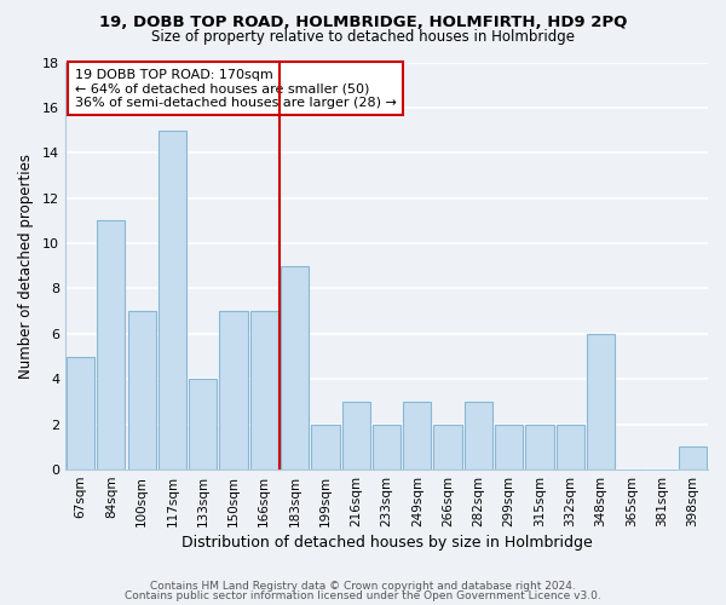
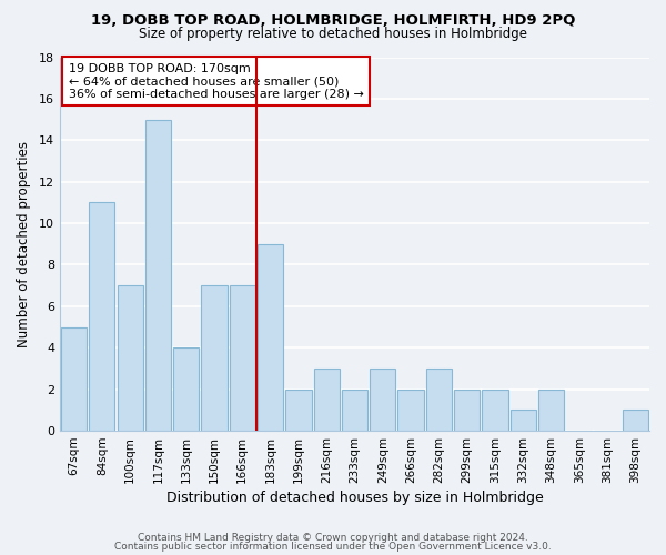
332sqm: 2 -> 1
348sqm: 6 -> 2
